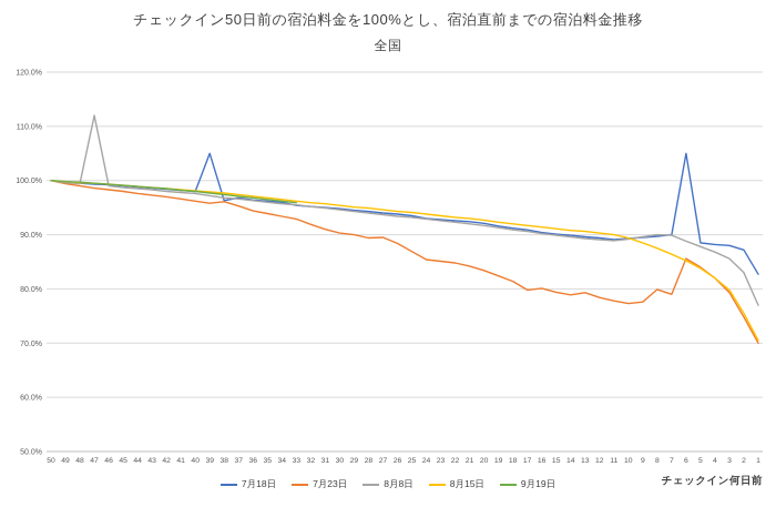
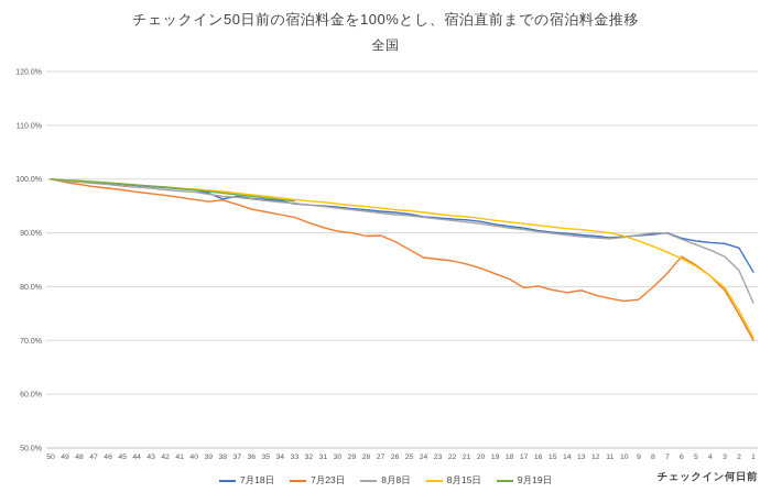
8月8日/47: 112% -> 99%
7月18日/39: 105% -> 97%
7月23日/7: 79% -> 82%
7月18日/6: 105% -> 89%
